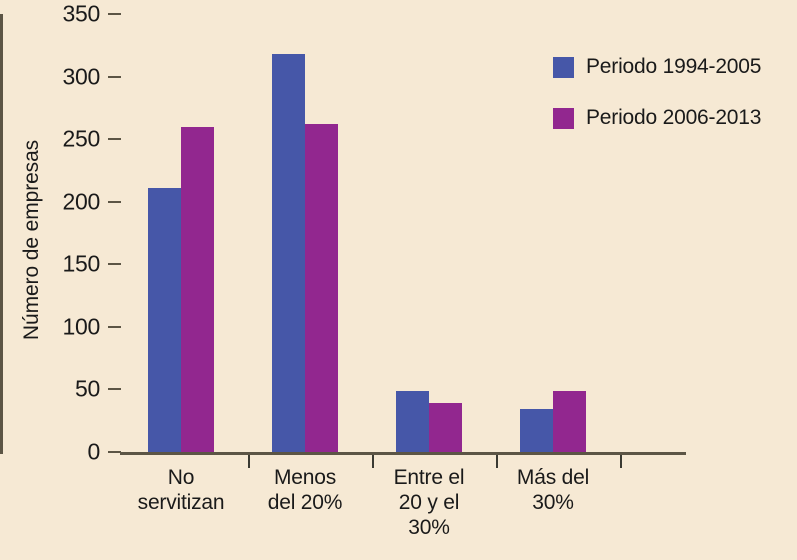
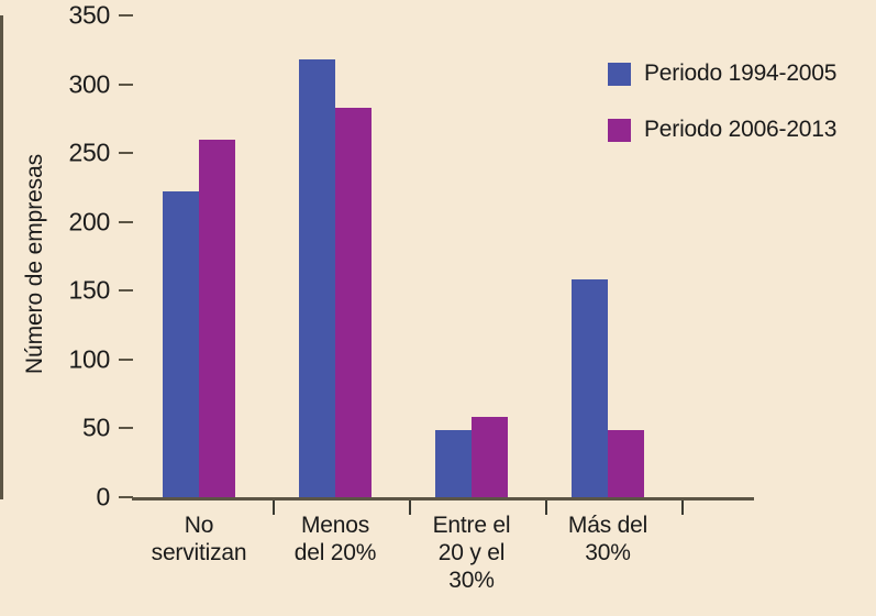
Periodo 1994-2005/No servitizan: 211 -> 222
Periodo 2006-2013/Menos del 20%: 262 -> 283
Periodo 2006-2013/Entre el 20 y el 30%: 39 -> 58
Periodo 1994-2005/Más del 30%: 34 -> 158
